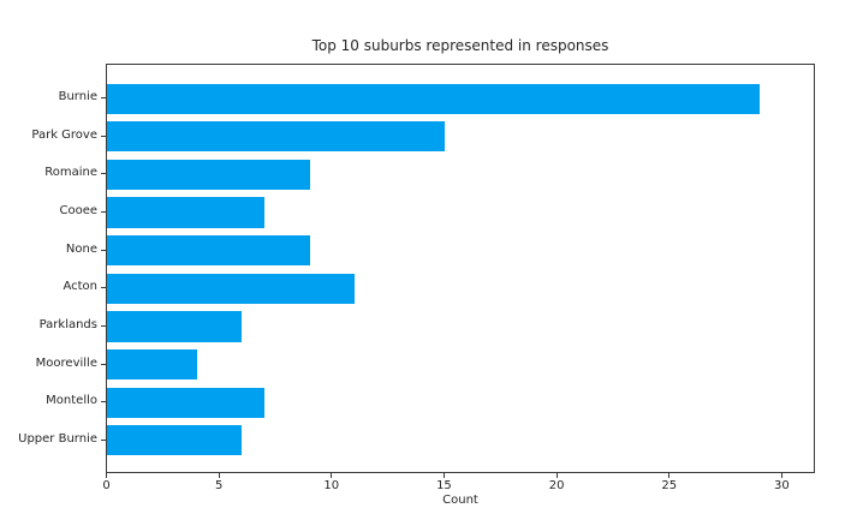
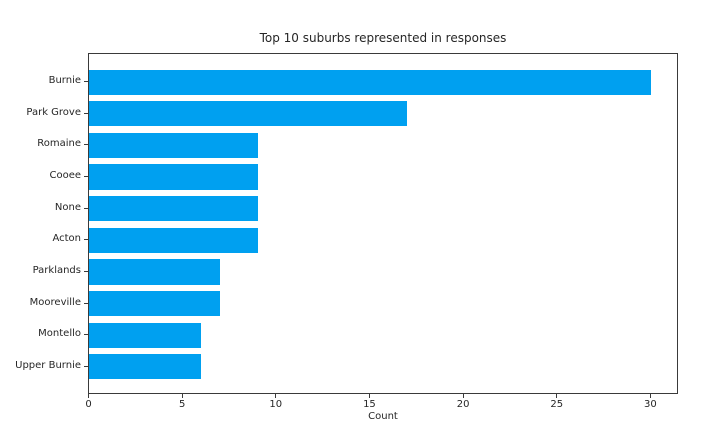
Burnie: 29 -> 30
Park Grove: 15 -> 17
Cooee: 7 -> 9
Acton: 11 -> 9
Parklands: 6 -> 7
Mooreville: 4 -> 7
Montello: 7 -> 6
